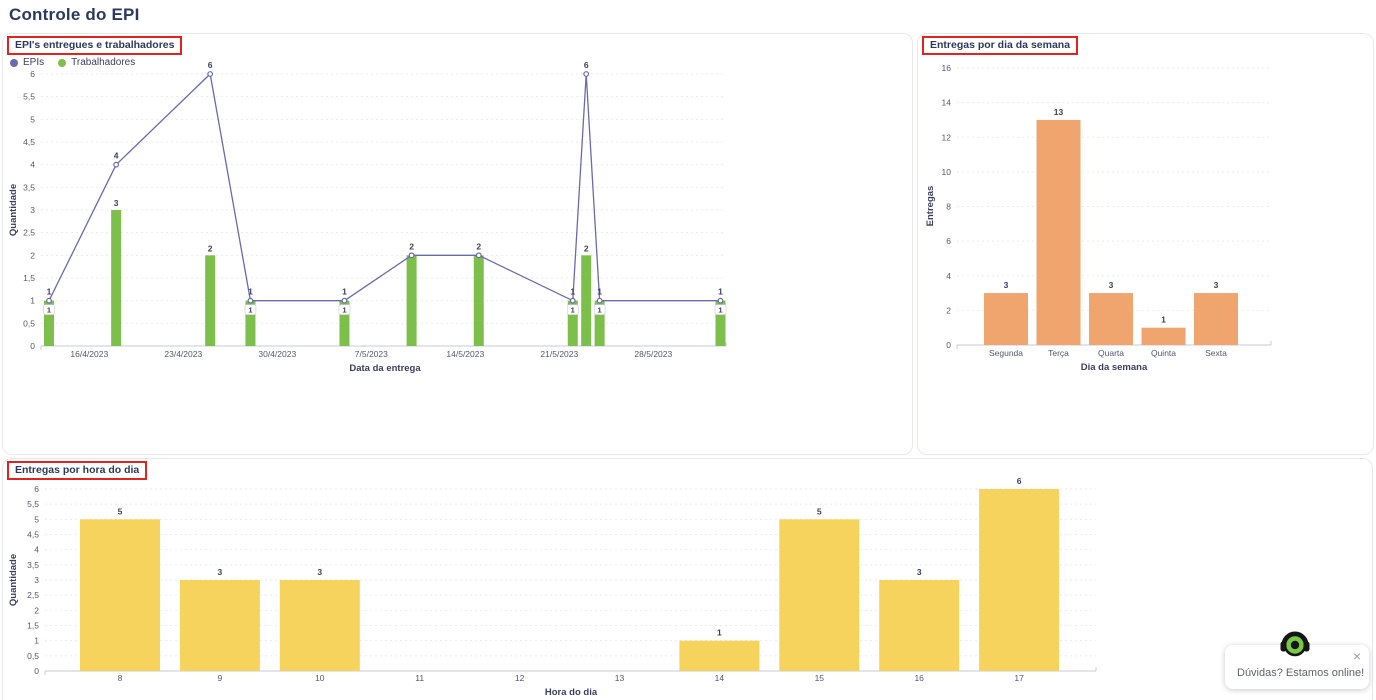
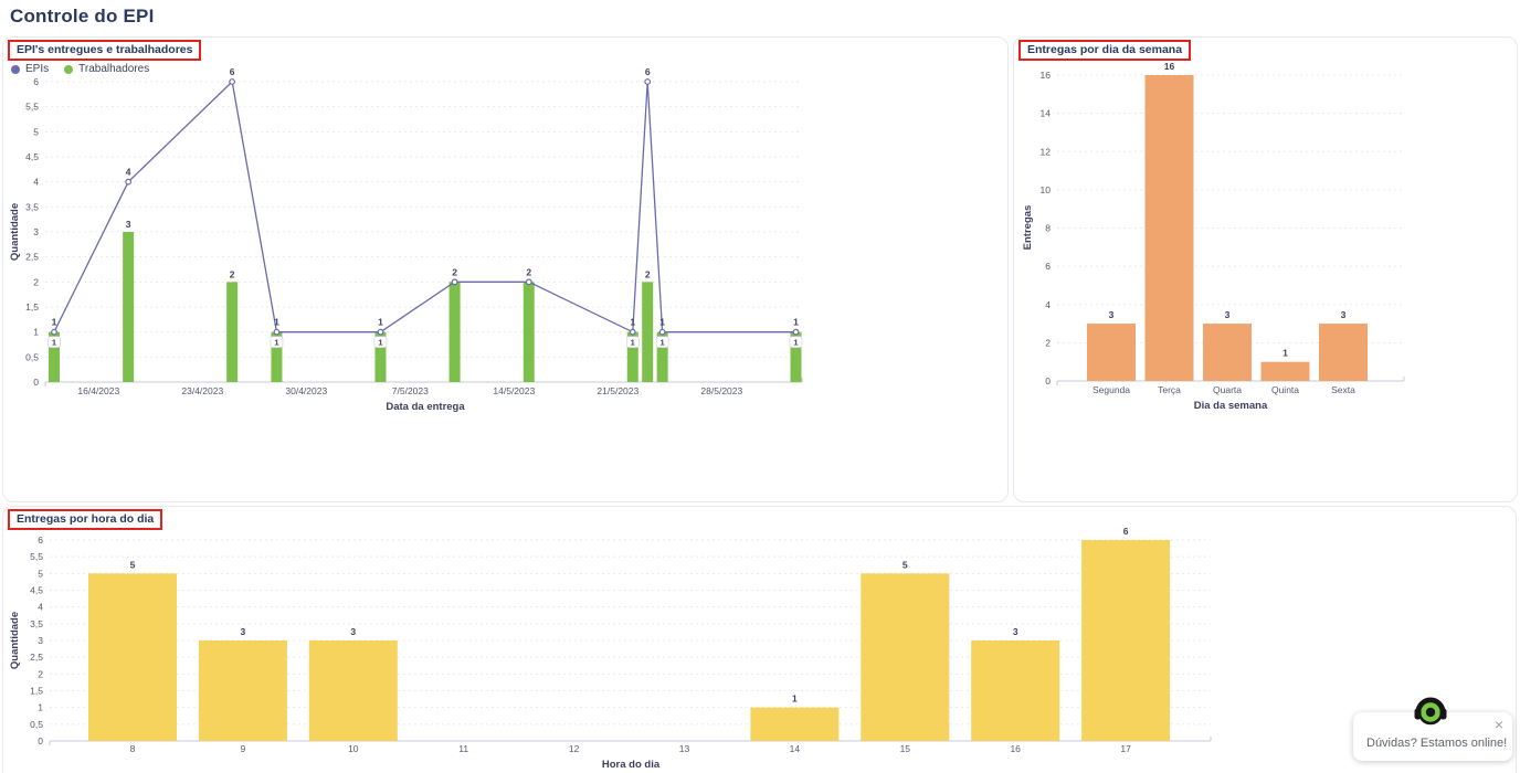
Entregas por dia da semana/Terça: 13 -> 16
